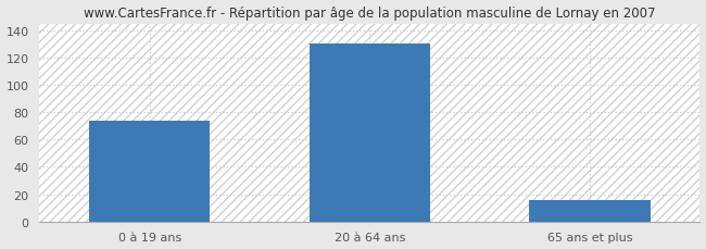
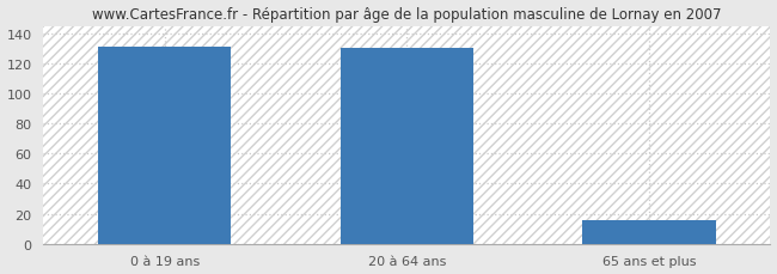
0 à 19 ans: 74 -> 131
